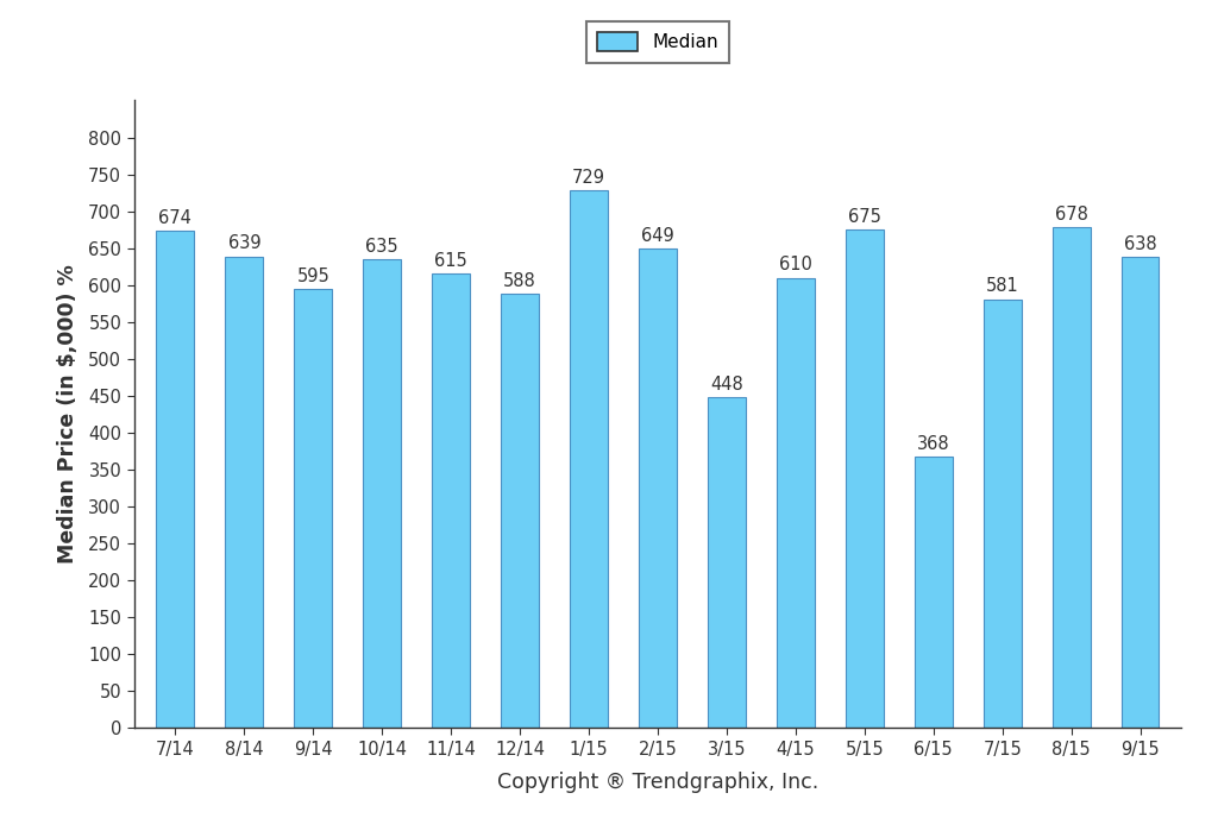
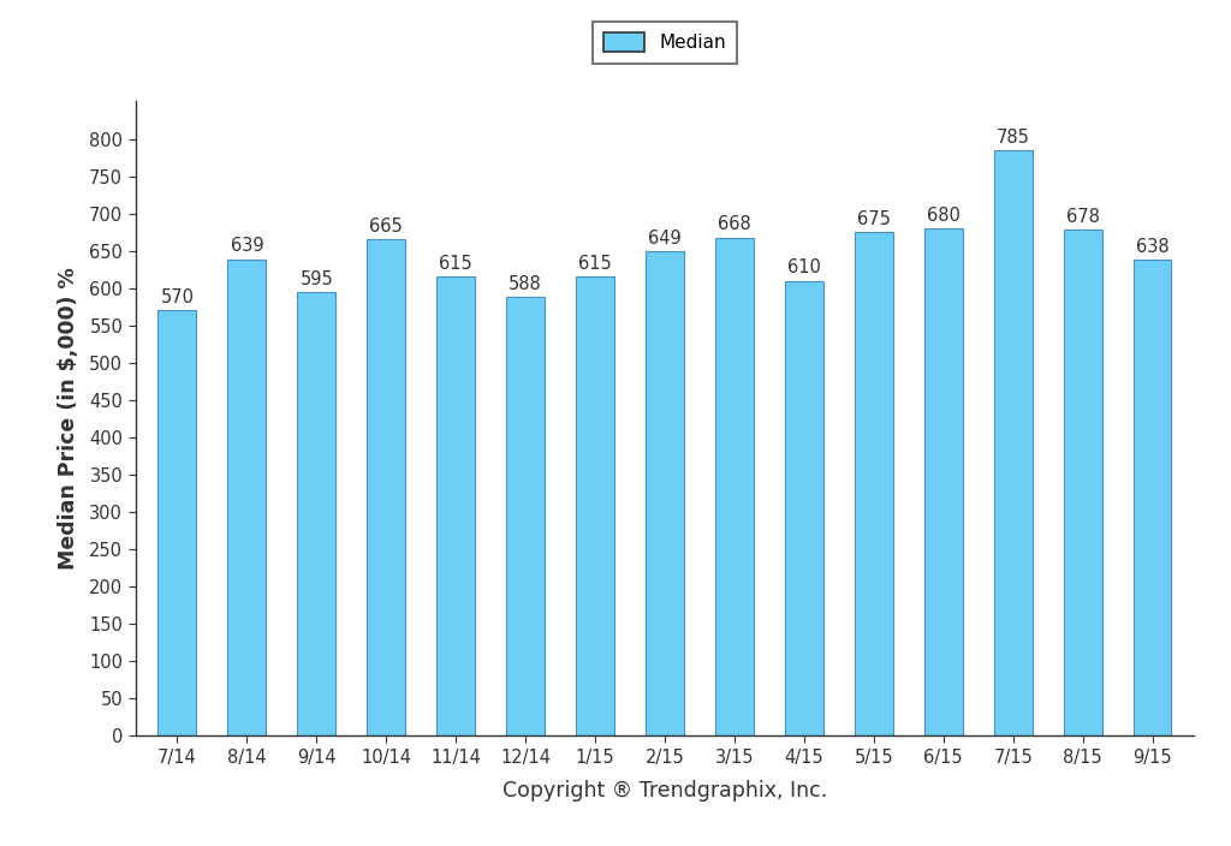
7/14: 674 -> 570
10/14: 635 -> 665
1/15: 729 -> 615
3/15: 448 -> 668
6/15: 368 -> 680
7/15: 581 -> 785
